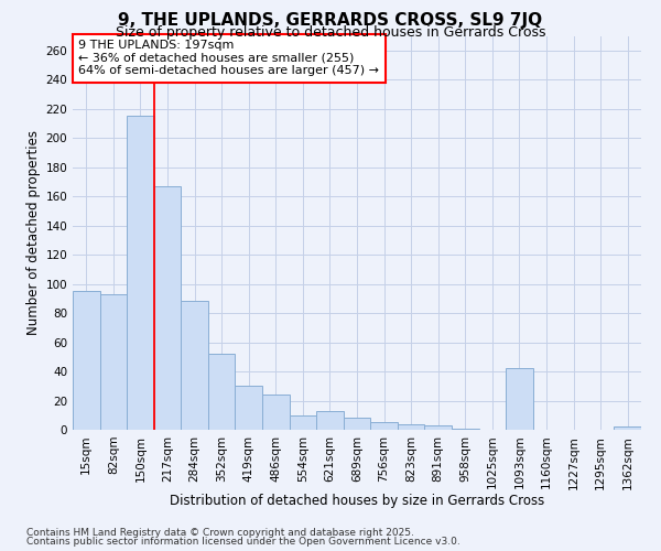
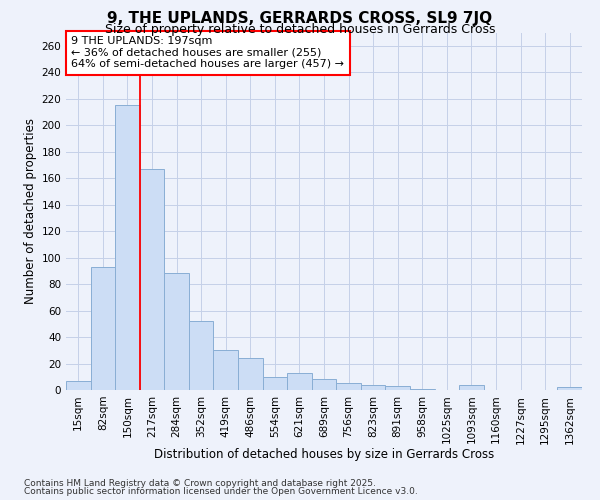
15sqm: 95 -> 7
1093sqm: 42 -> 4
